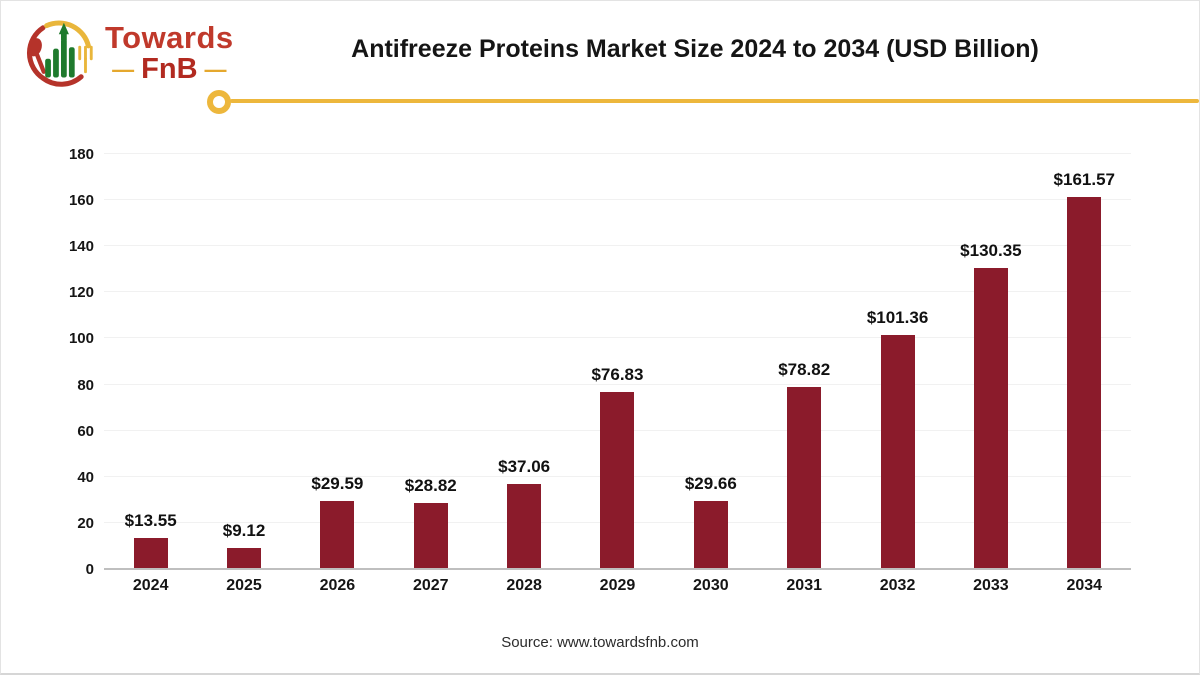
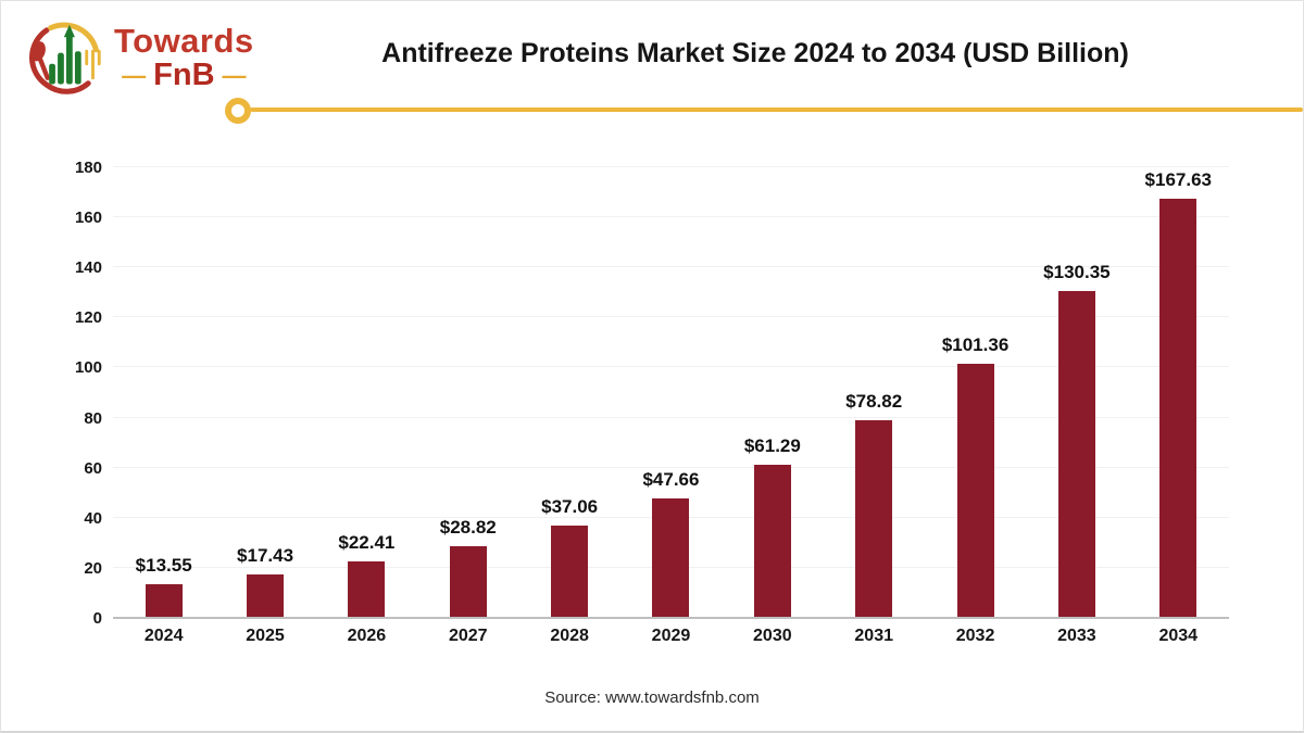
2025: $9.12 -> $17.43
2026: $29.59 -> $22.41
2029: $76.83 -> $47.66
2030: $29.66 -> $61.29
2034: $161.57 -> $167.63
